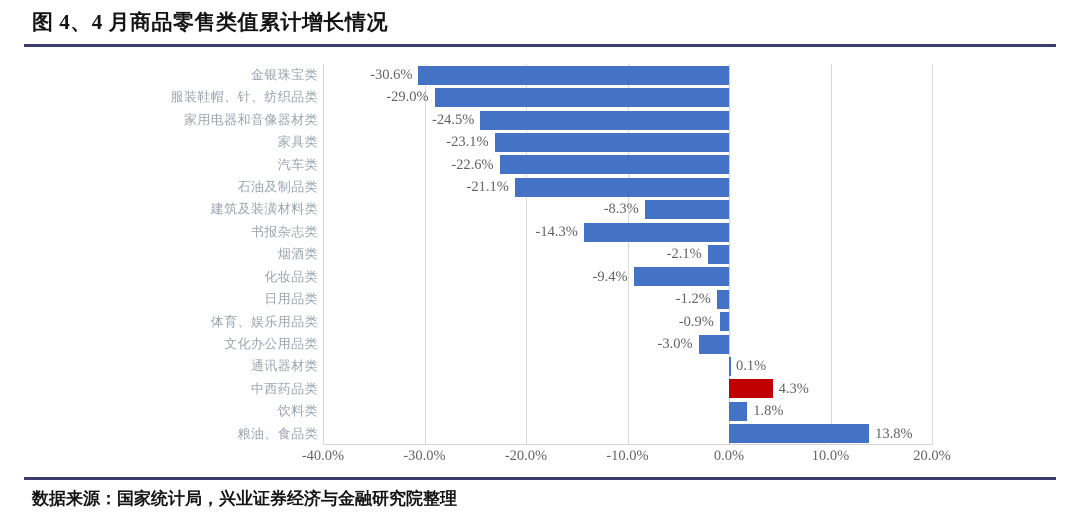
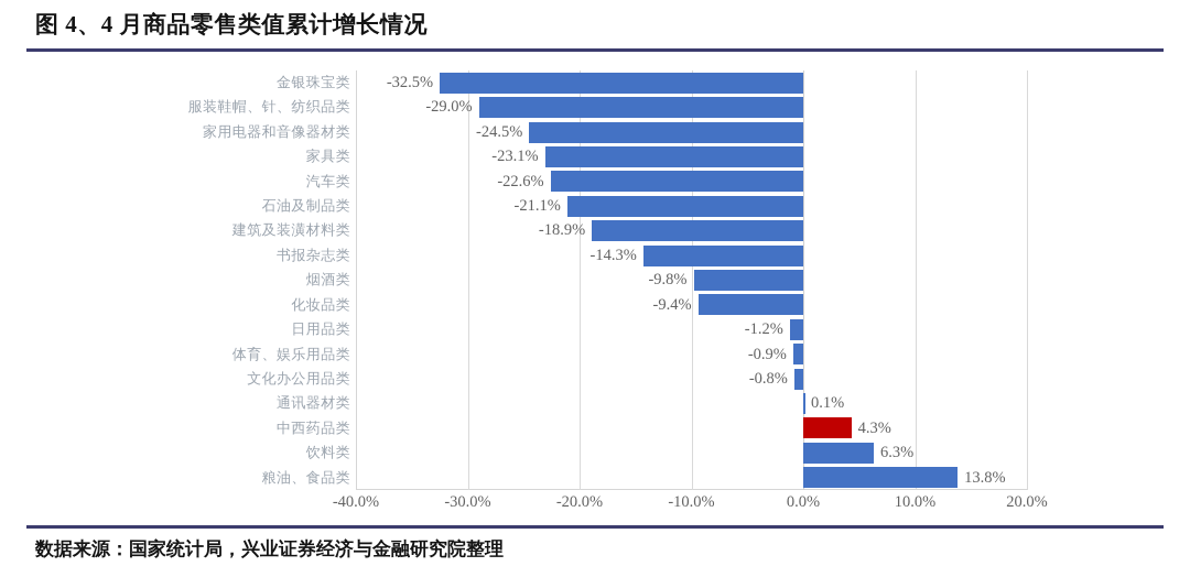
金银珠宝类: -30.6% -> -32.5%
建筑及装潢材料类: -8.3% -> -18.9%
烟酒类: -2.1% -> -9.8%
文化办公用品类: -3.0% -> -0.8%
饮料类: 1.8% -> 6.3%
